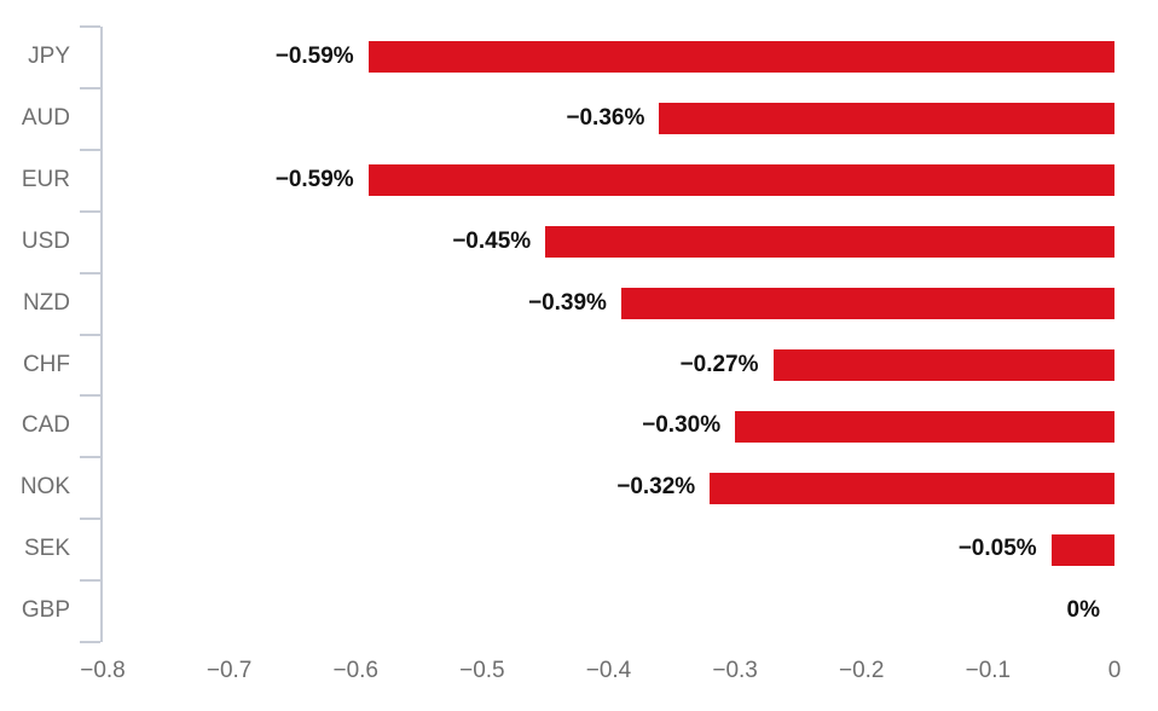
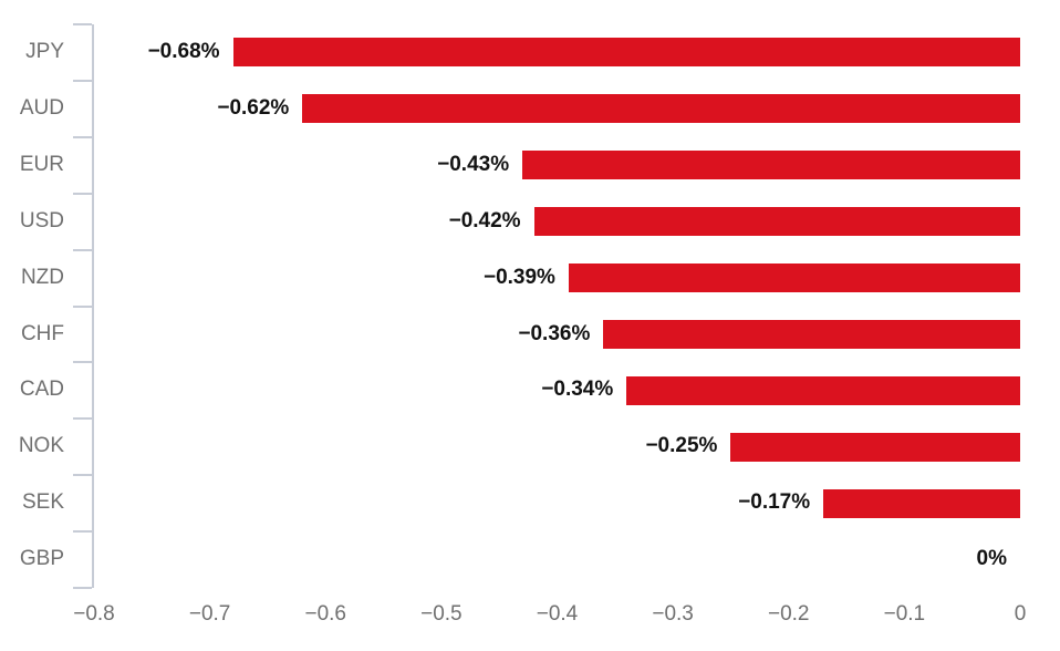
JPY: −0.59% -> −0.68%
AUD: −0.36% -> −0.62%
EUR: −0.59% -> −0.43%
USD: −0.45% -> −0.42%
CHF: −0.27% -> −0.36%
CAD: −0.30% -> −0.34%
NOK: −0.32% -> −0.25%
SEK: −0.05% -> −0.17%
